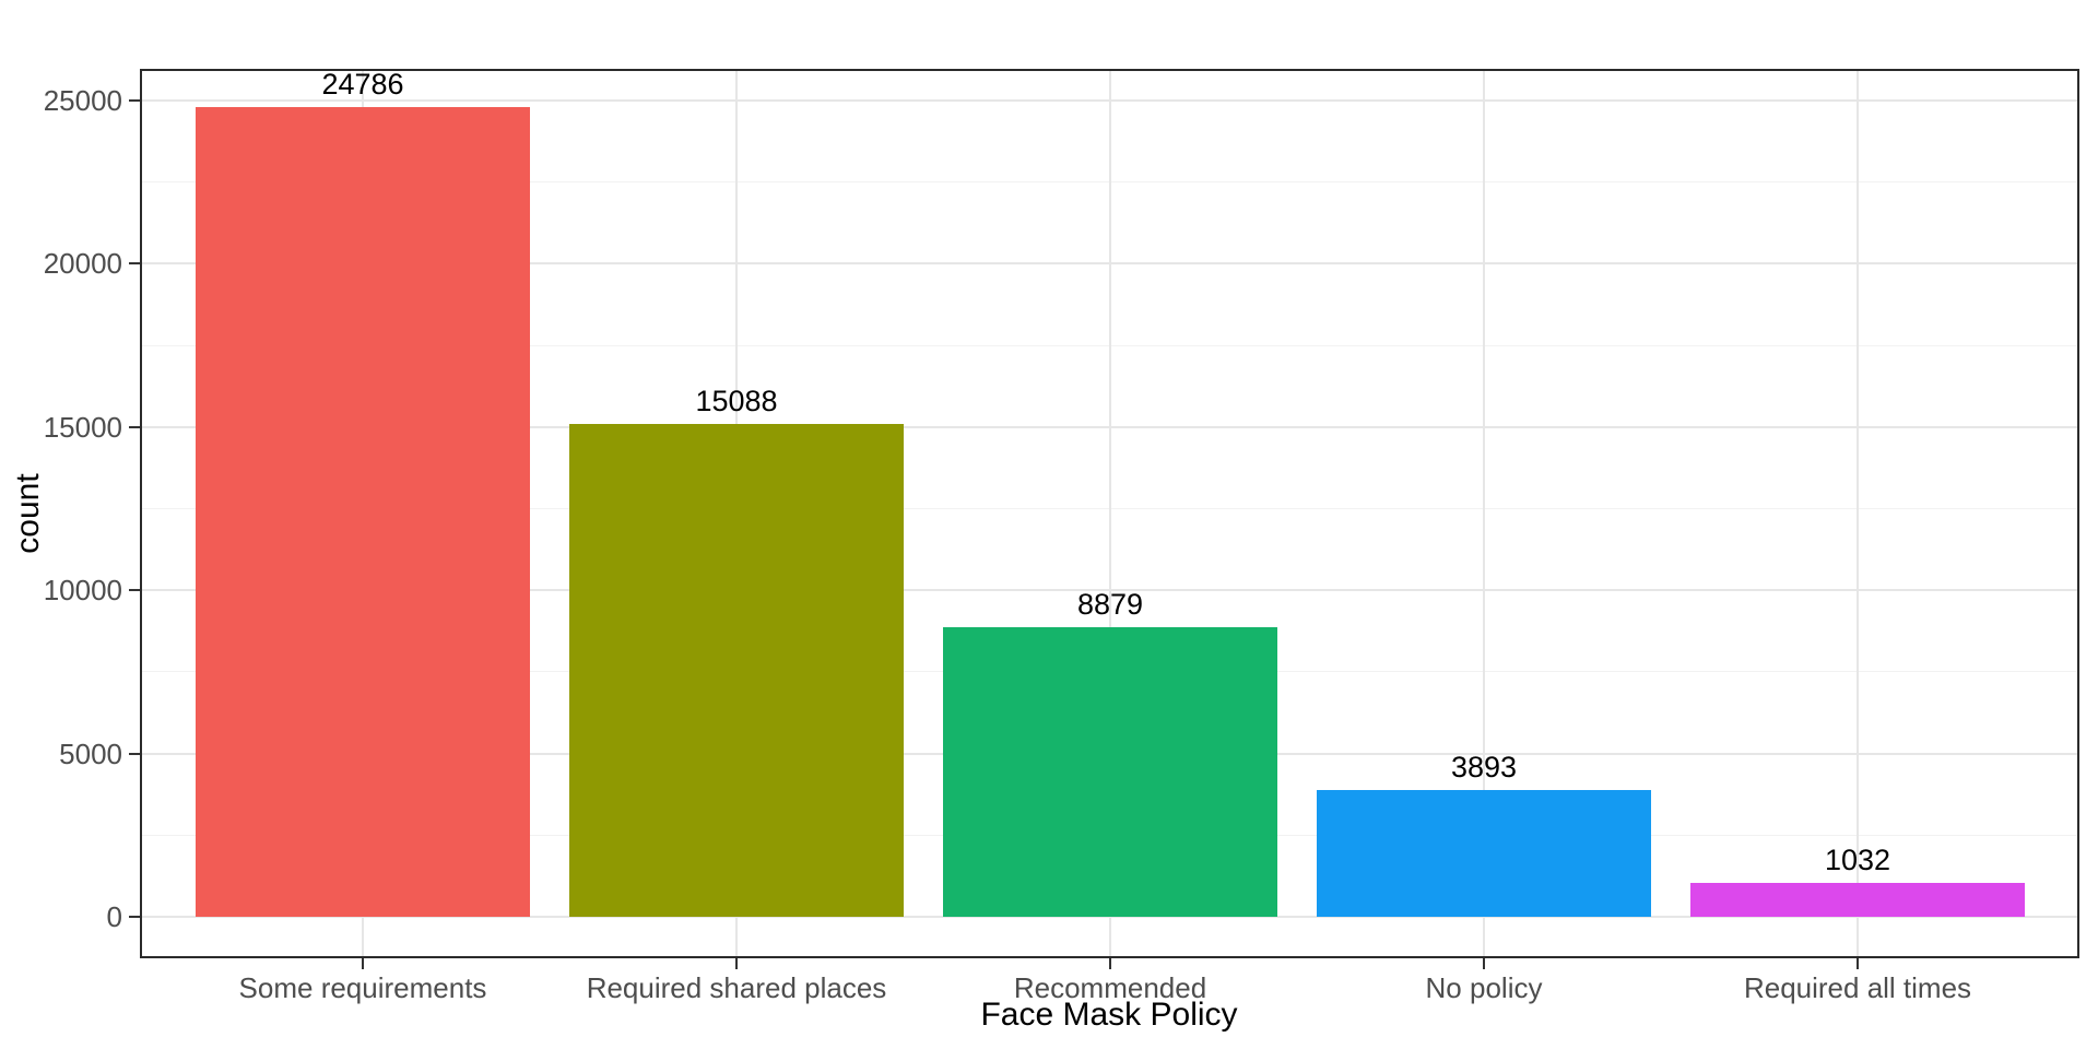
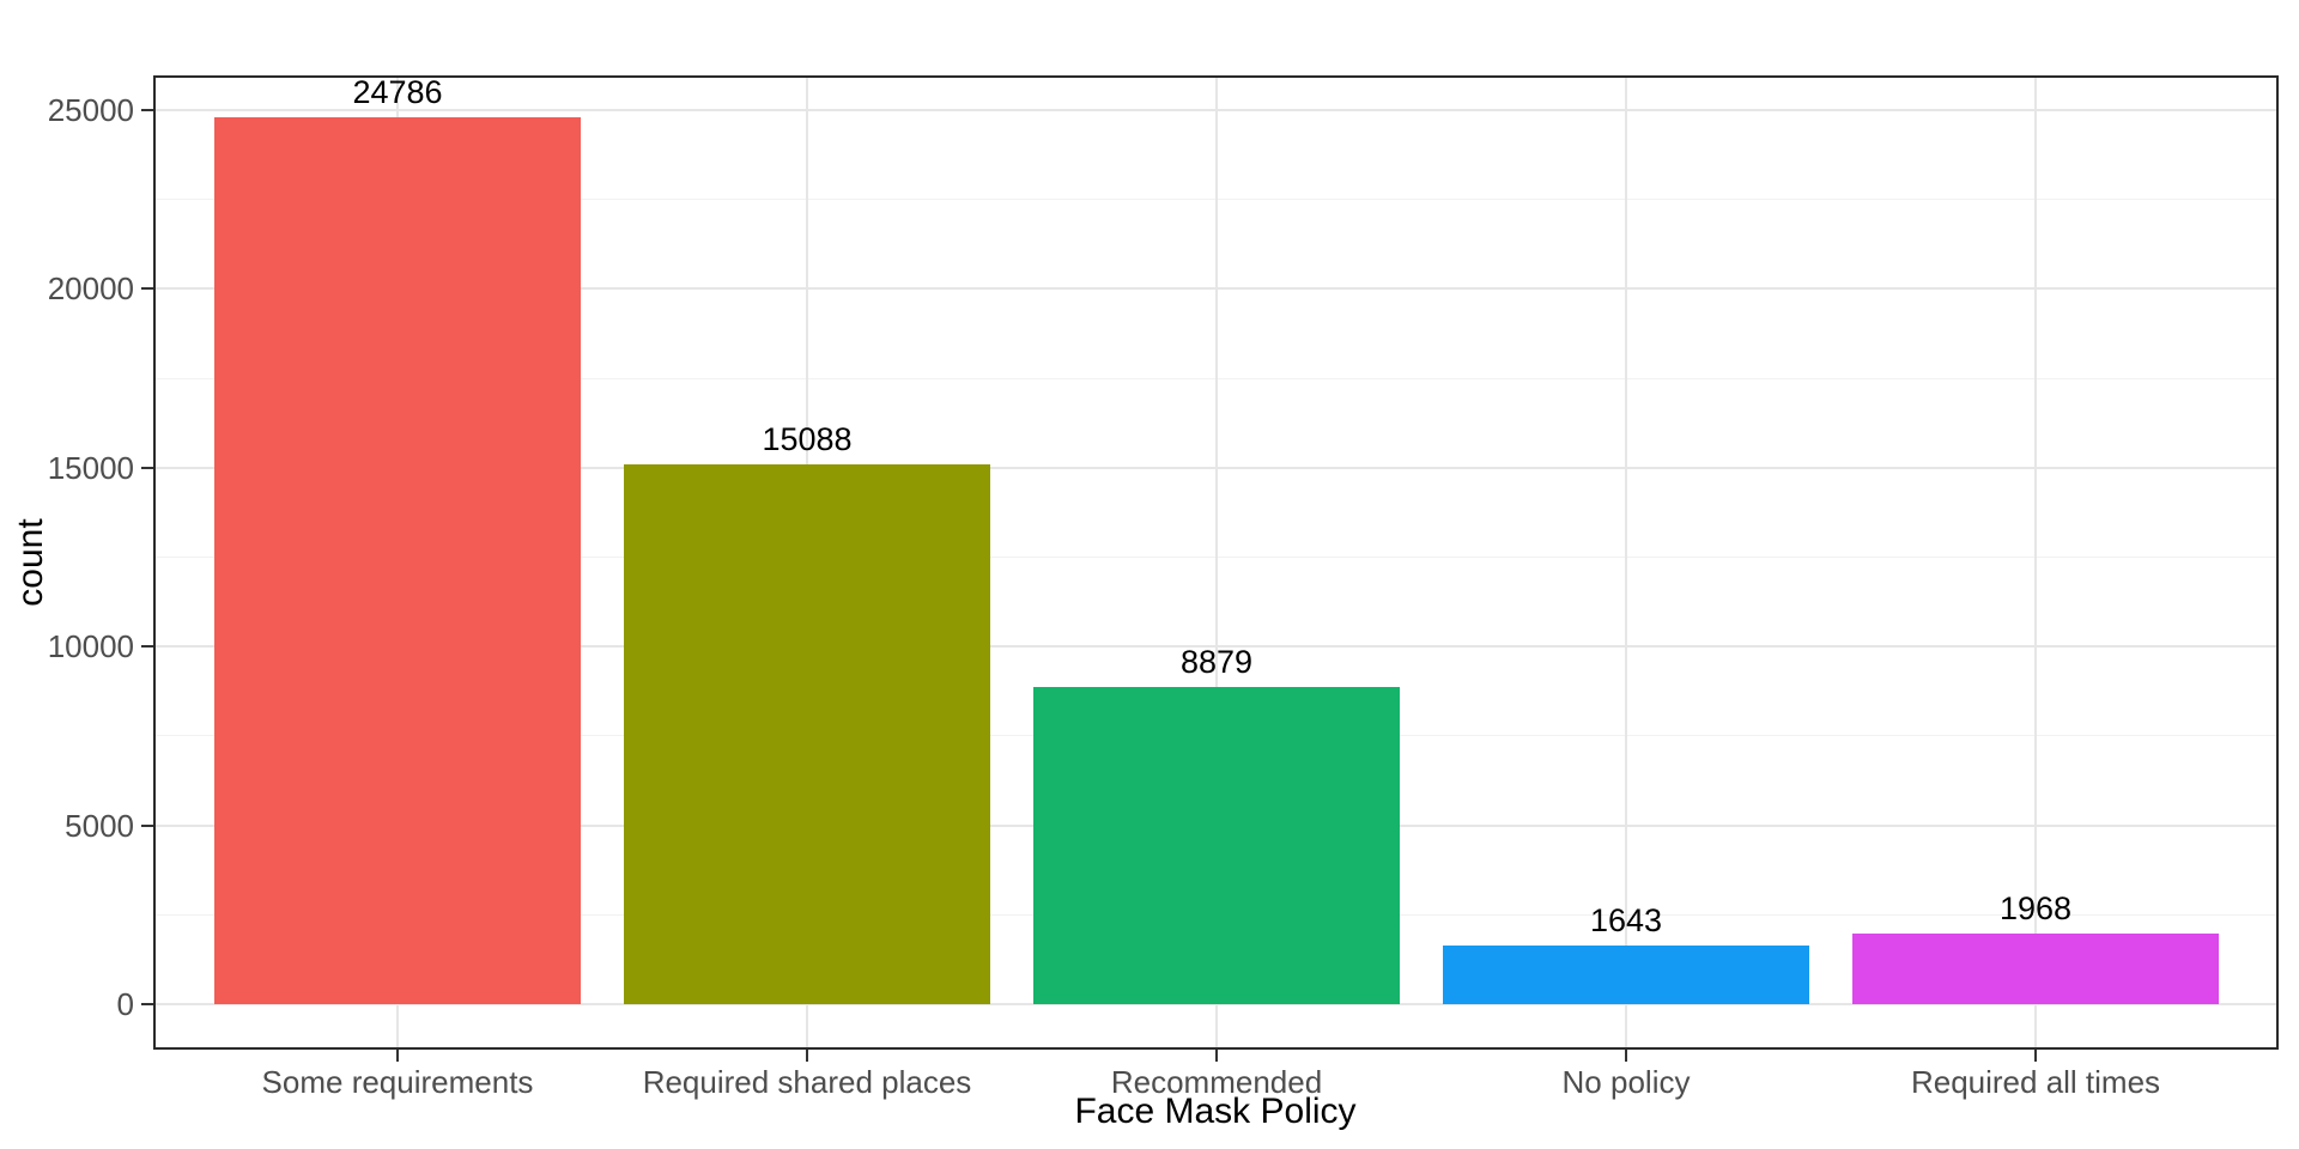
No policy: 3893 -> 1643
Required all times: 1032 -> 1968
